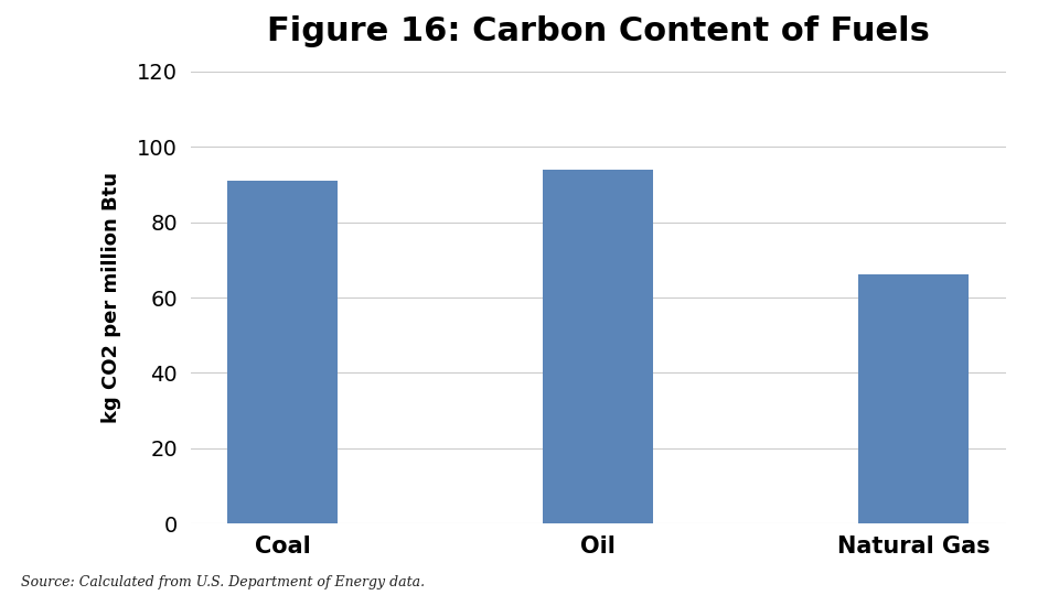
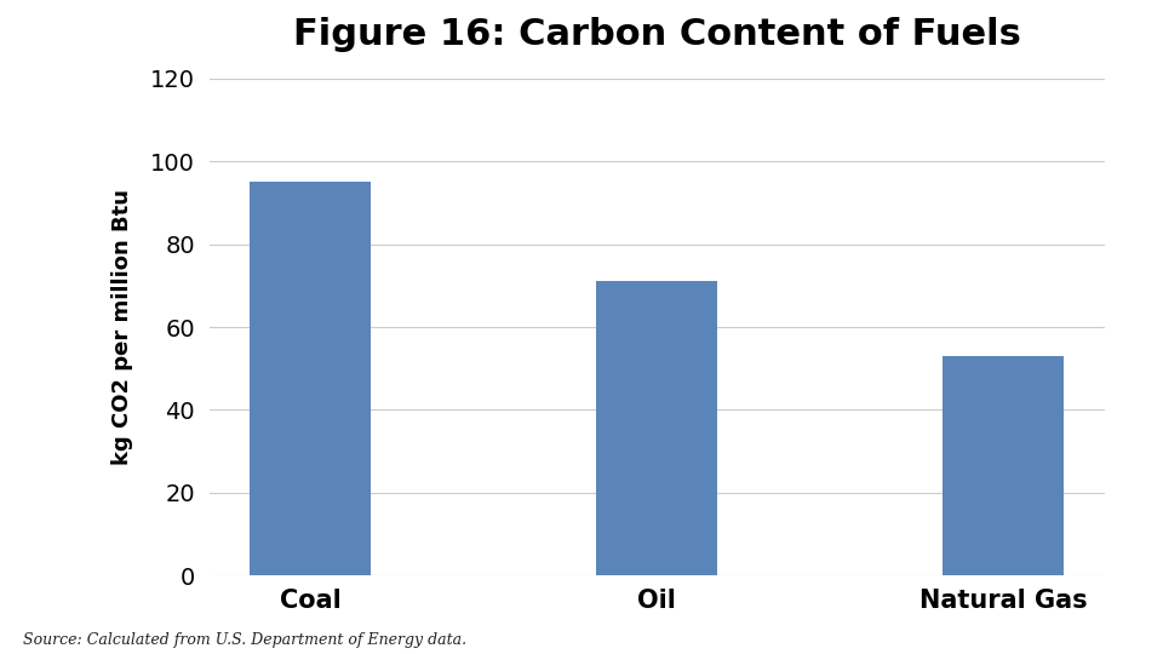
Coal: 91 -> 95
Oil: 94 -> 71
Natural Gas: 66 -> 53
